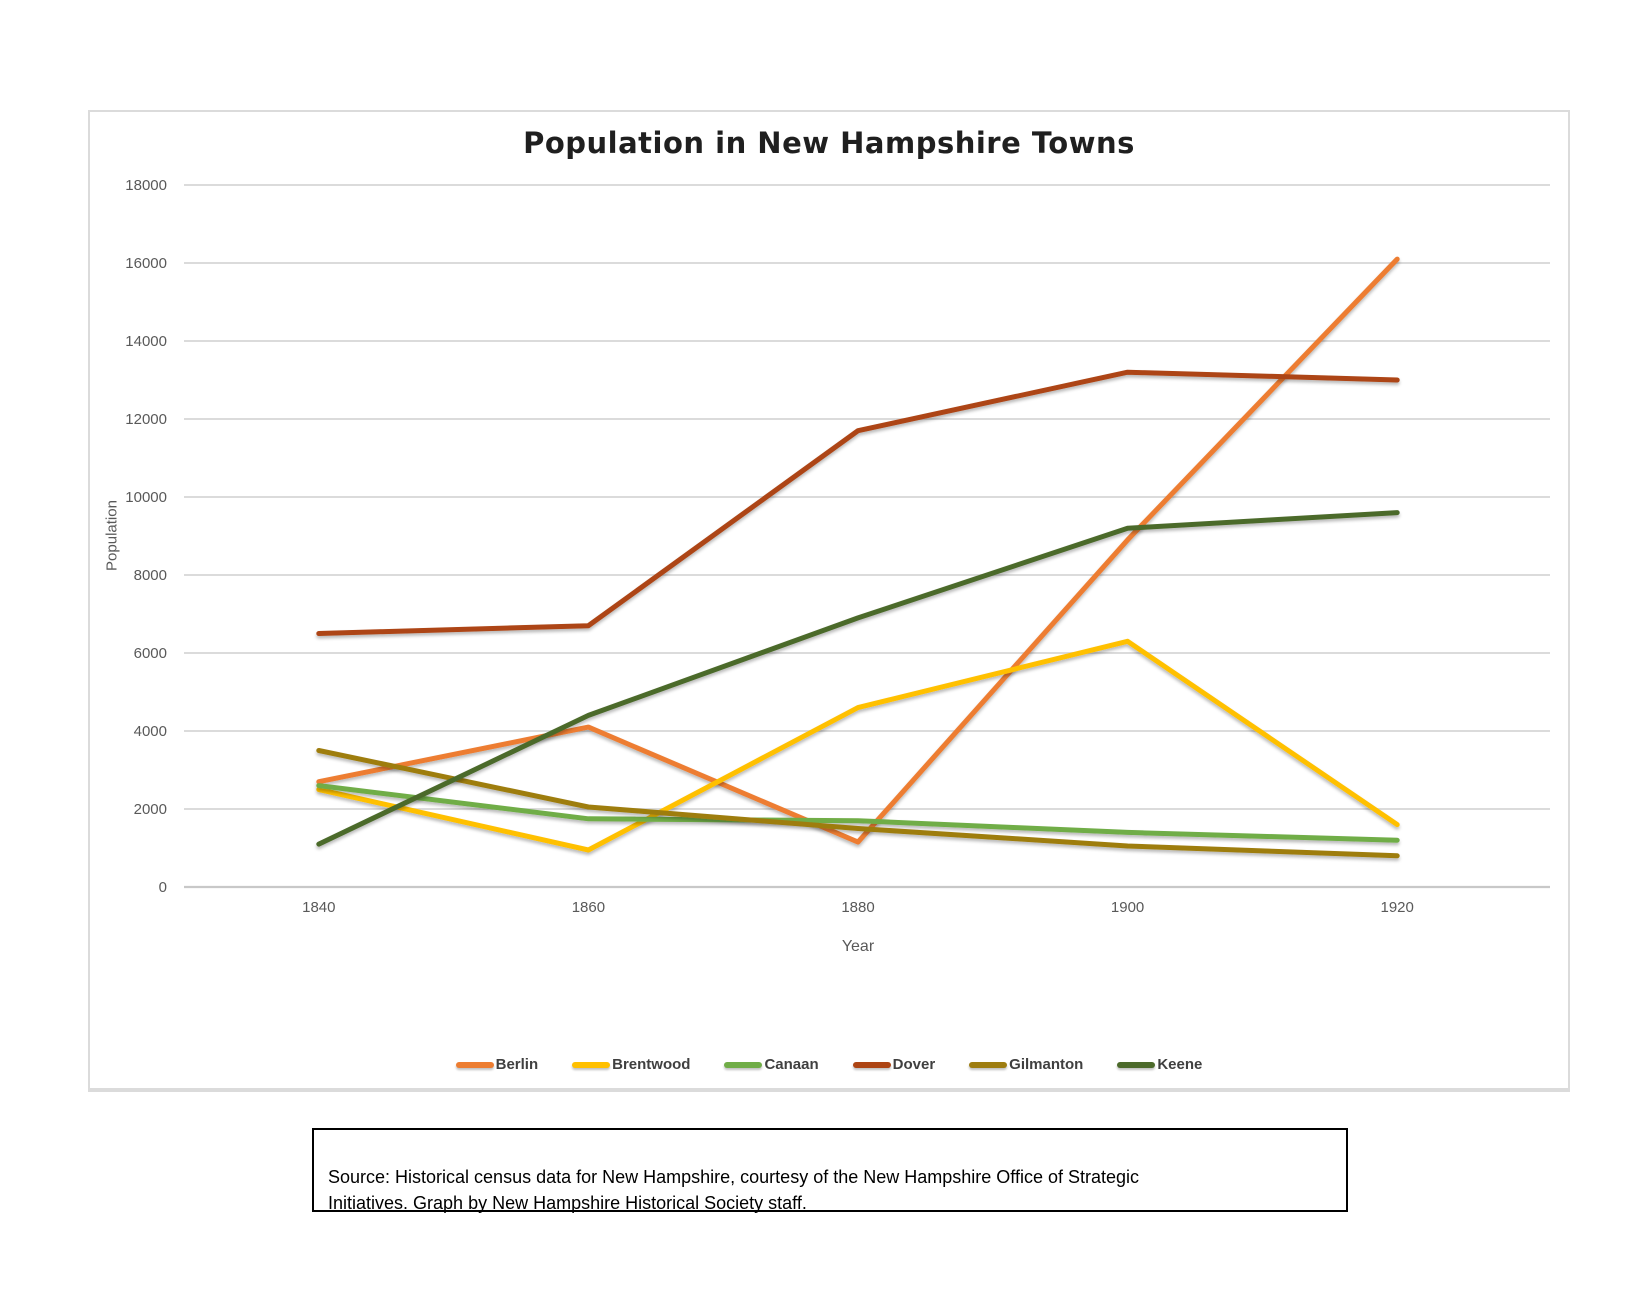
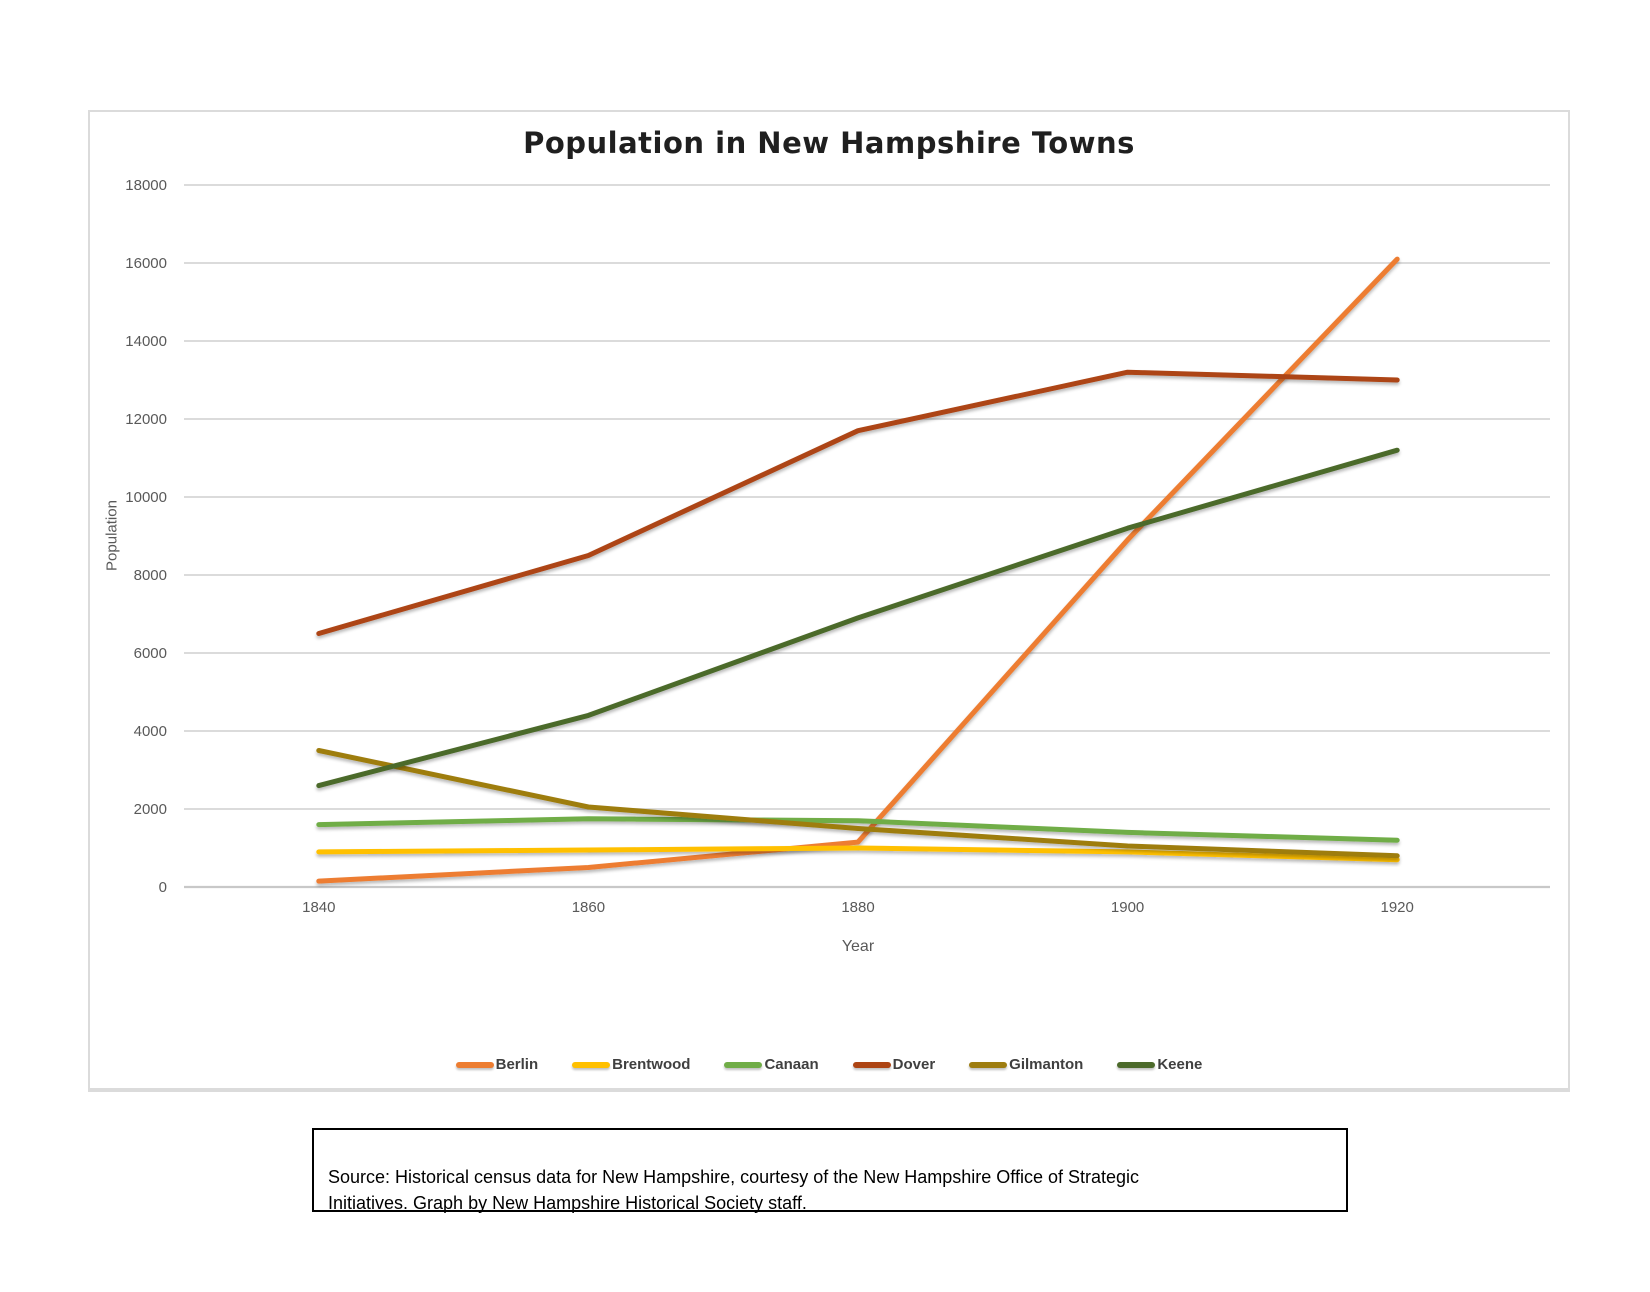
Berlin/1840: 2700 -> 200
Brentwood/1840: 2500 -> 900
Canaan/1840: 2600 -> 1600
Keene/1840: 1100 -> 2600
Berlin/1860: 4100 -> 500
Dover/1860: 6700 -> 8500
Brentwood/1880: 4600 -> 1000
Brentwood/1900: 6300 -> 900
Brentwood/1920: 1600 -> 700
Keene/1920: 9600 -> 11200
